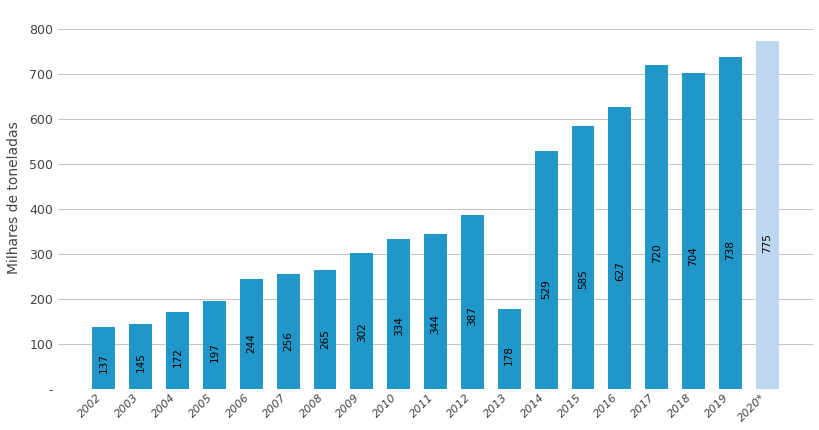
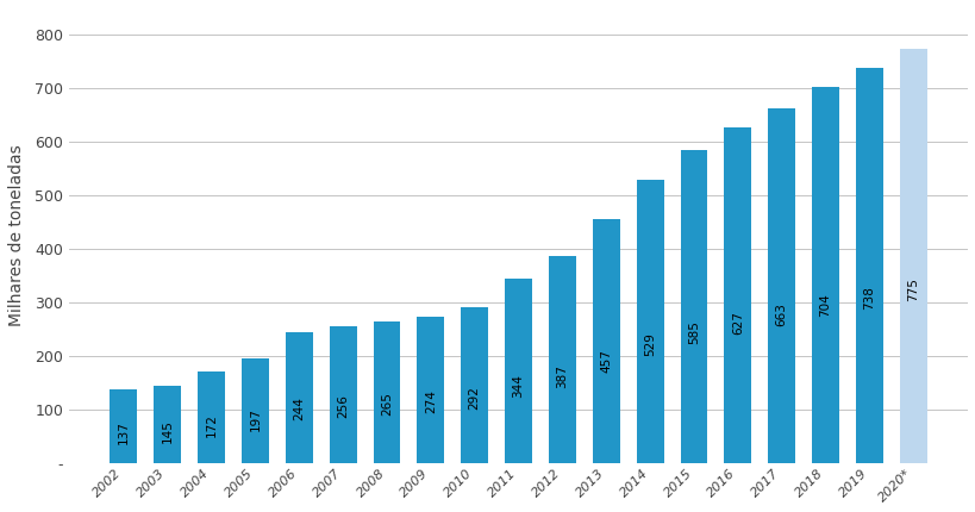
2009: 302 -> 274
2010: 334 -> 292
2013: 178 -> 457
2017: 720 -> 663
